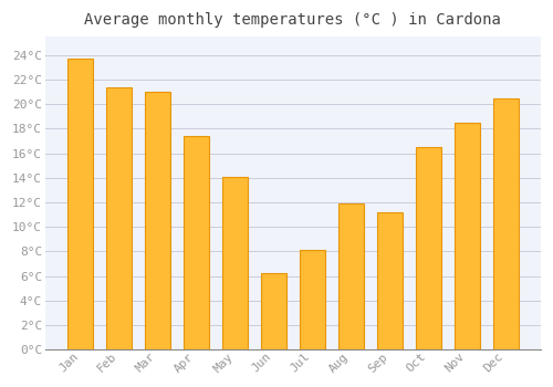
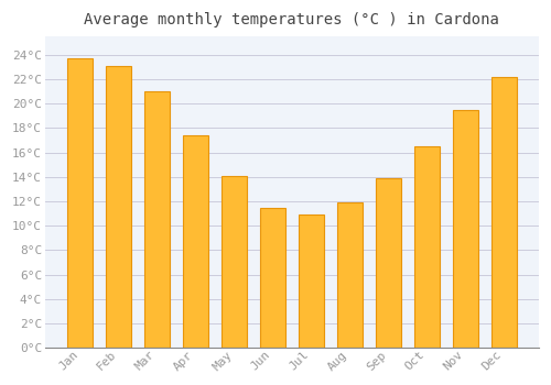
Feb: 21.4°C -> 23.1°C
Jun: 6.2°C -> 11.5°C
Jul: 8.1°C -> 10.9°C
Sep: 11.2°C -> 13.9°C
Nov: 18.5°C -> 19.5°C
Dec: 20.5°C -> 22.2°C
